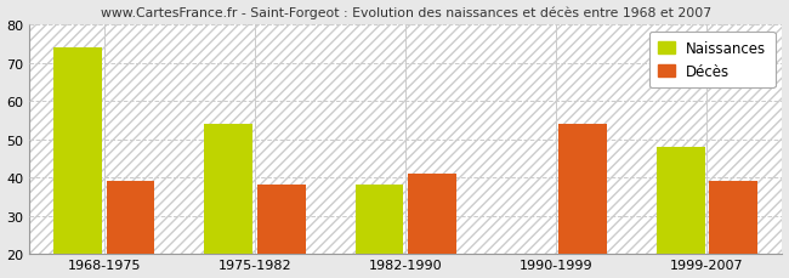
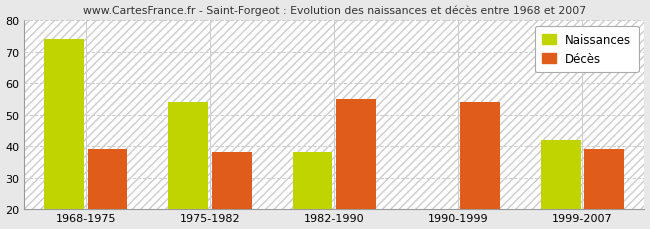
Décès/1982-1990: 41 -> 55
Naissances/1999-2007: 48 -> 42
